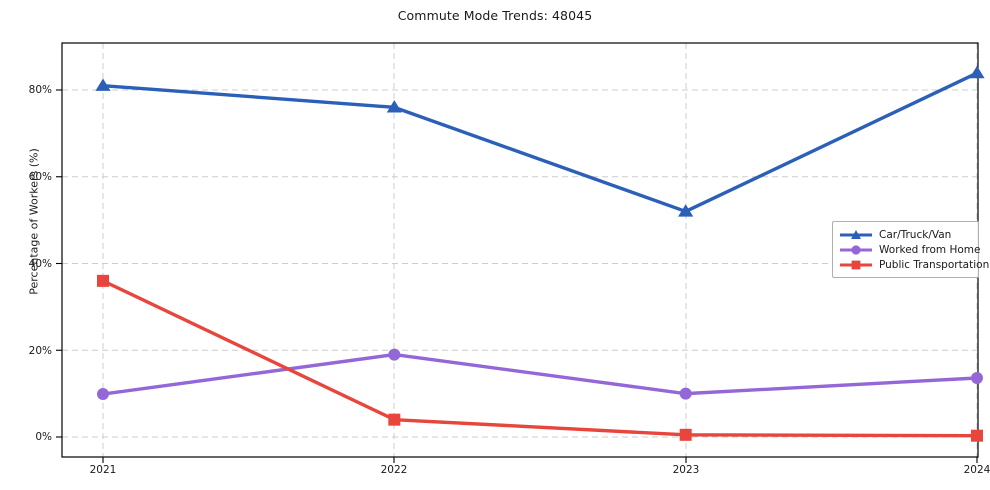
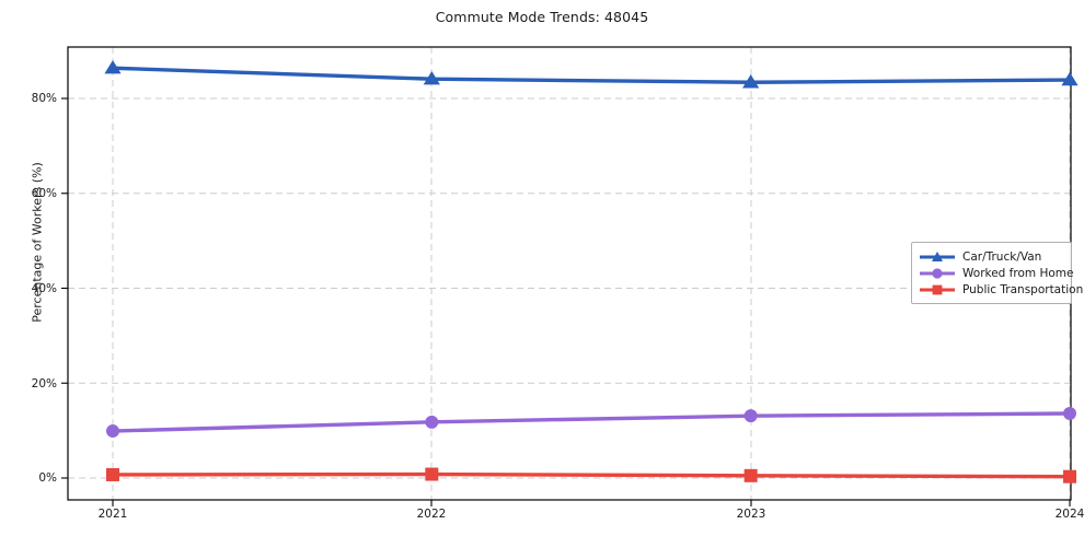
Car/Truck/Van/2021: 81% -> 86%
Public Transportation/2021: 36% -> 1%
Car/Truck/Van/2022: 76% -> 84%
Worked from Home/2022: 19% -> 12%
Public Transportation/2022: 4% -> 1%
Car/Truck/Van/2023: 52% -> 83%
Worked from Home/2023: 10% -> 13%
